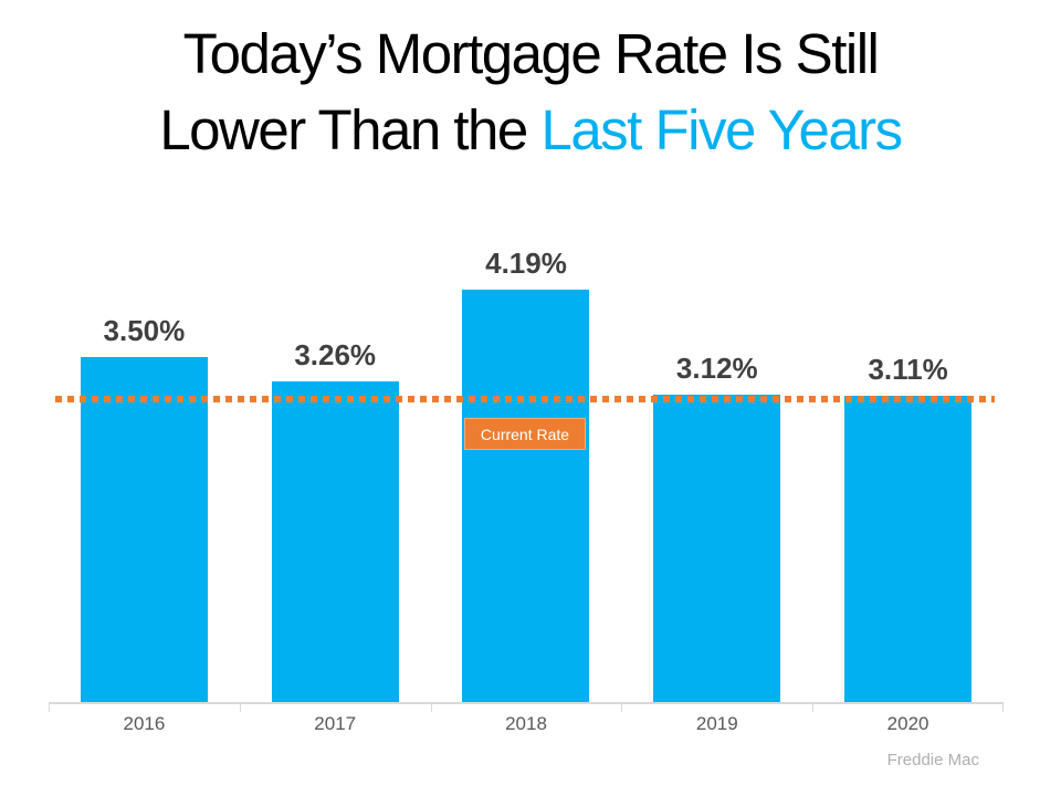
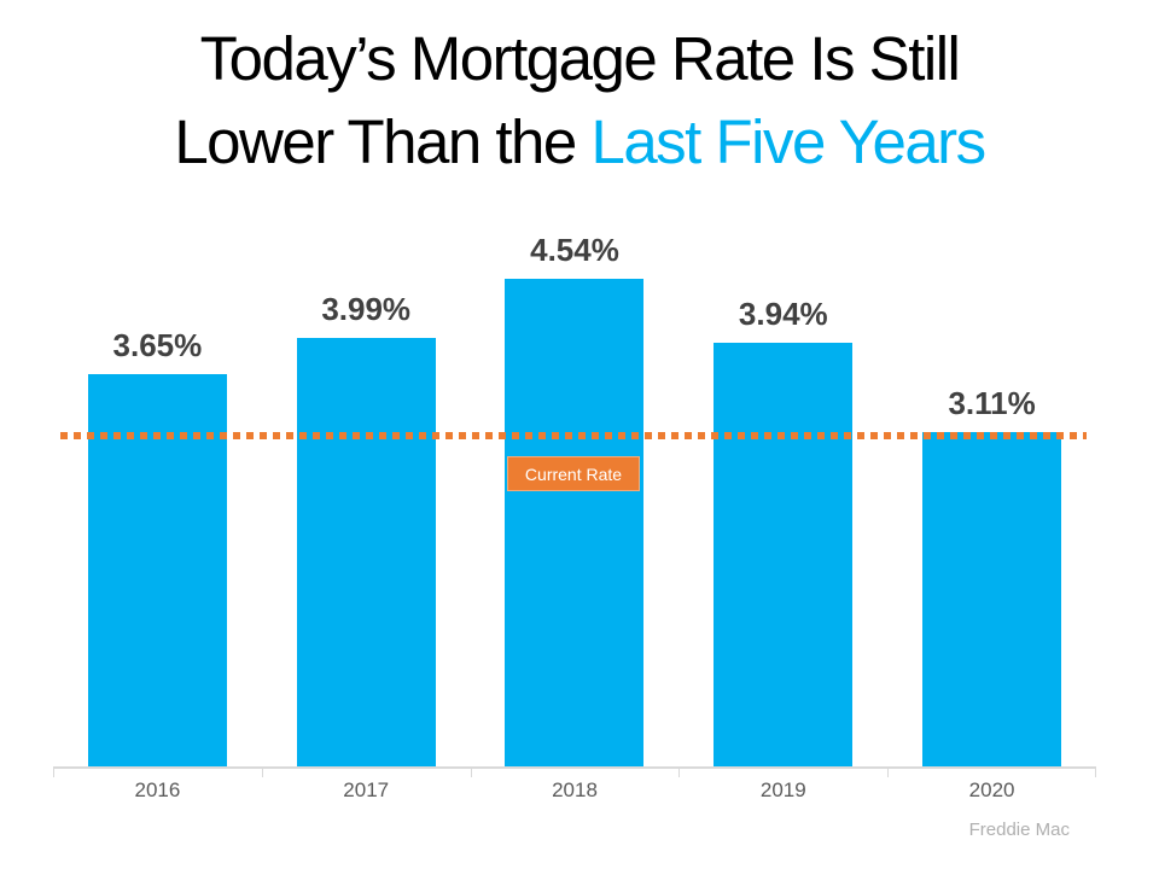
2016: 3.50% -> 3.65%
2017: 3.26% -> 3.99%
2018: 4.19% -> 4.54%
2019: 3.12% -> 3.94%
